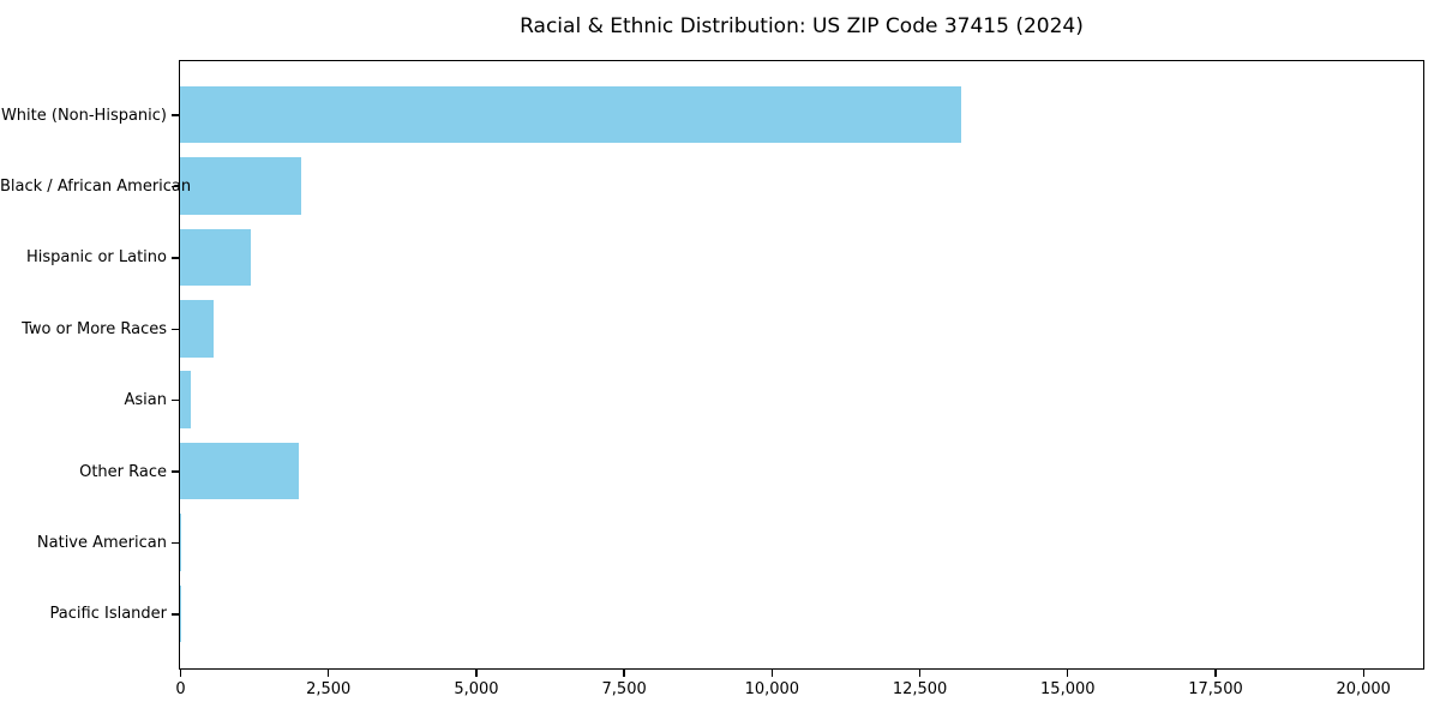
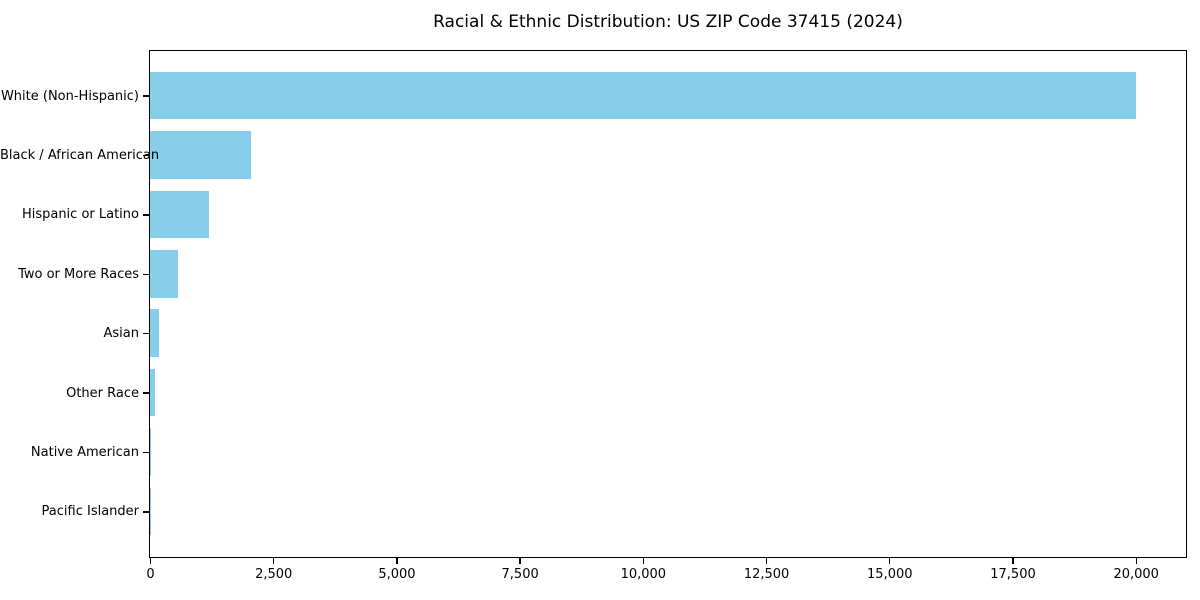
White (Non-Hispanic): 13200 -> 20000
Other Race: 2000 -> 100
